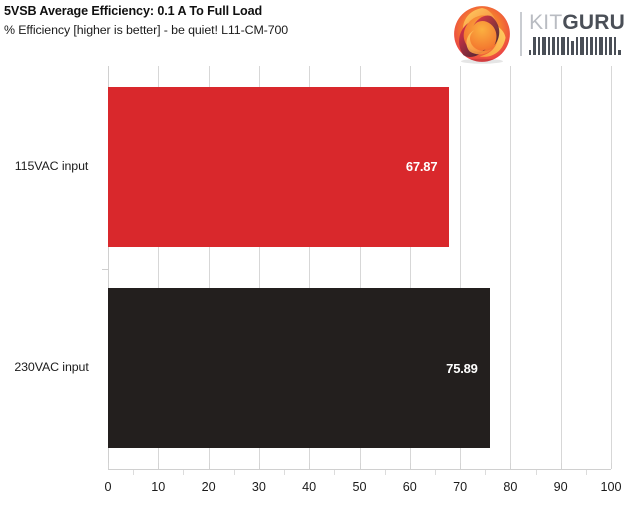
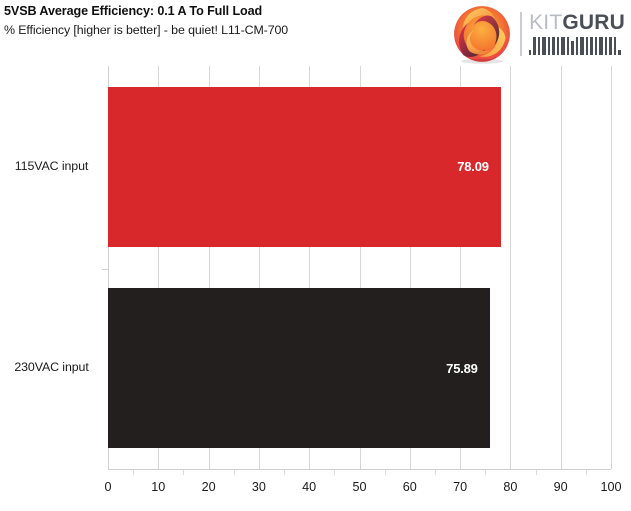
115VAC input: 67.87 -> 78.09
